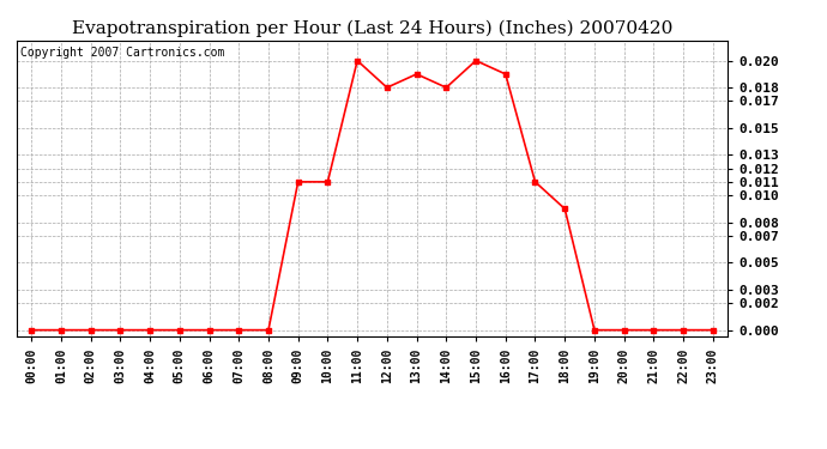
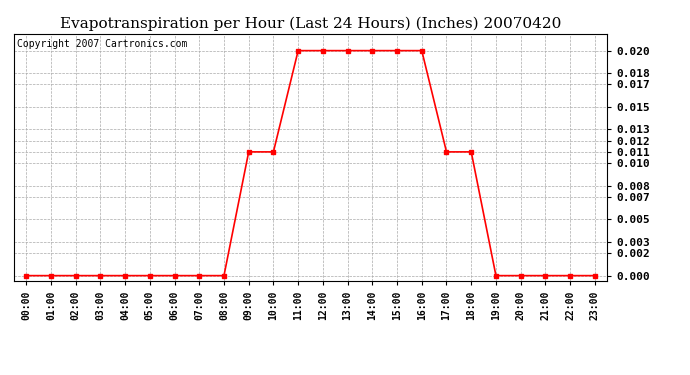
12:00: 0.018 -> 0.020
13:00: 0.019 -> 0.020
14:00: 0.018 -> 0.020
16:00: 0.019 -> 0.020
18:00: 0.009 -> 0.011
